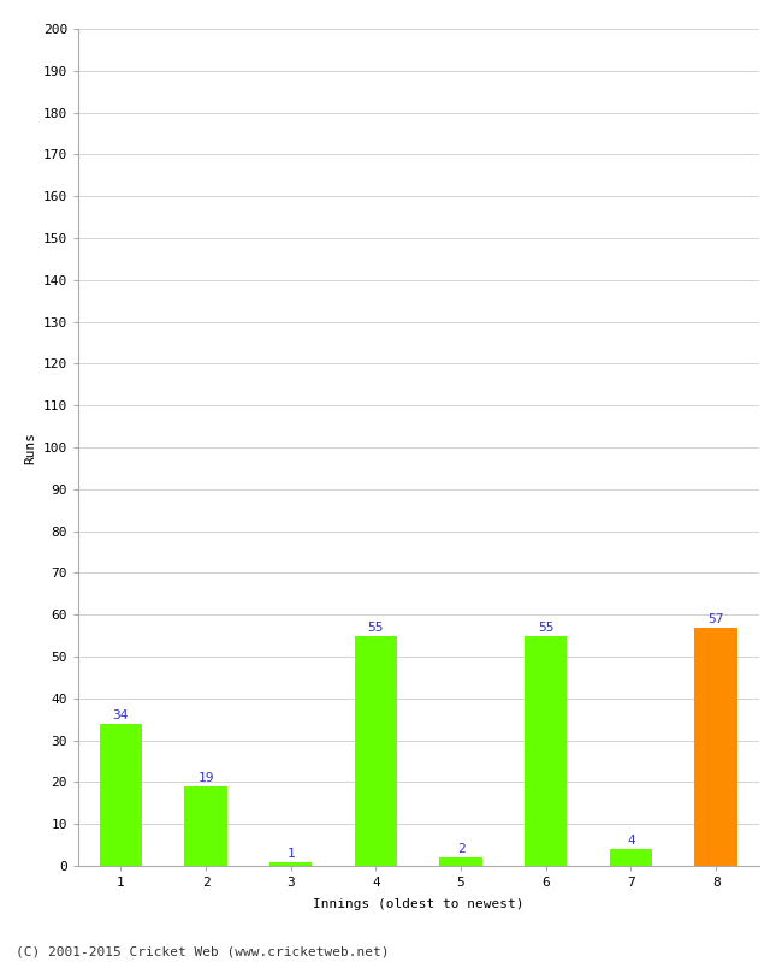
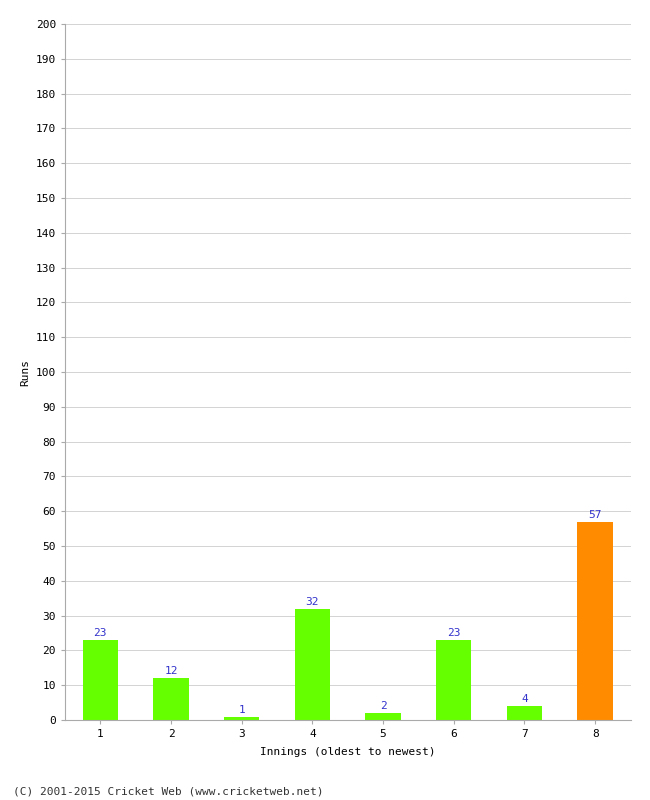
1: 34 -> 23
2: 19 -> 12
4: 55 -> 32
6: 55 -> 23
